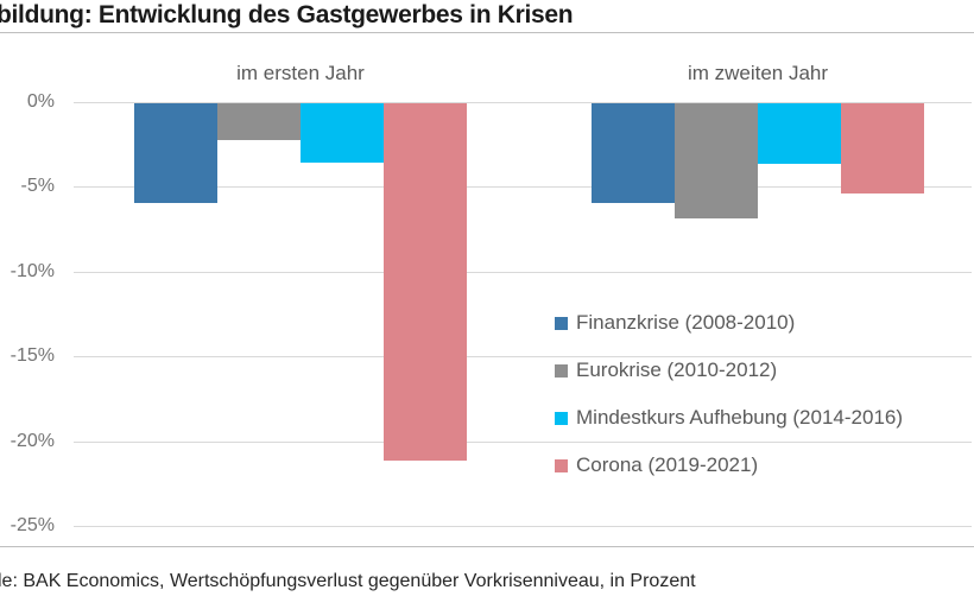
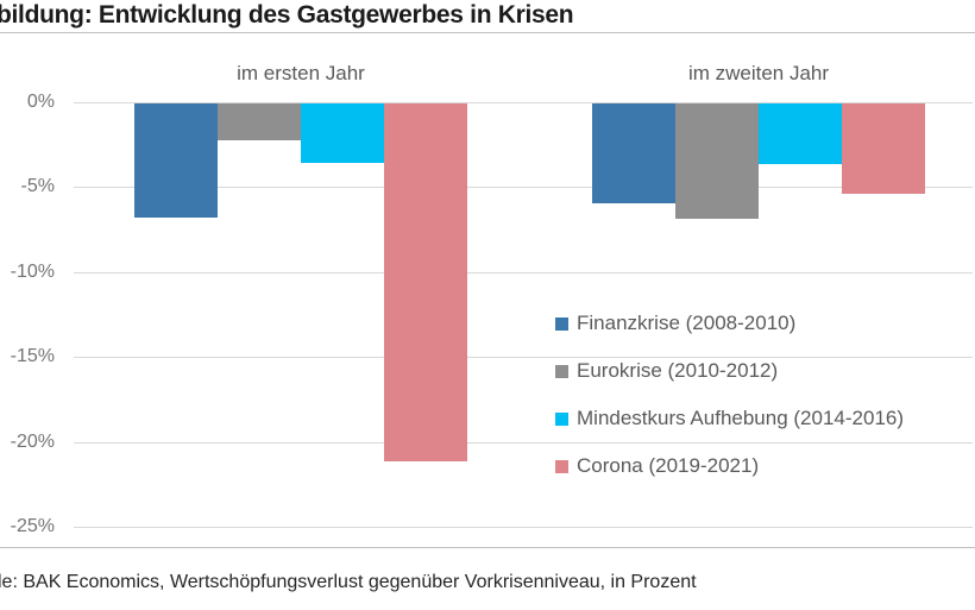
Finanzkrise (2008-2010)/im ersten Jahr: -5.9% -> -6.7%
